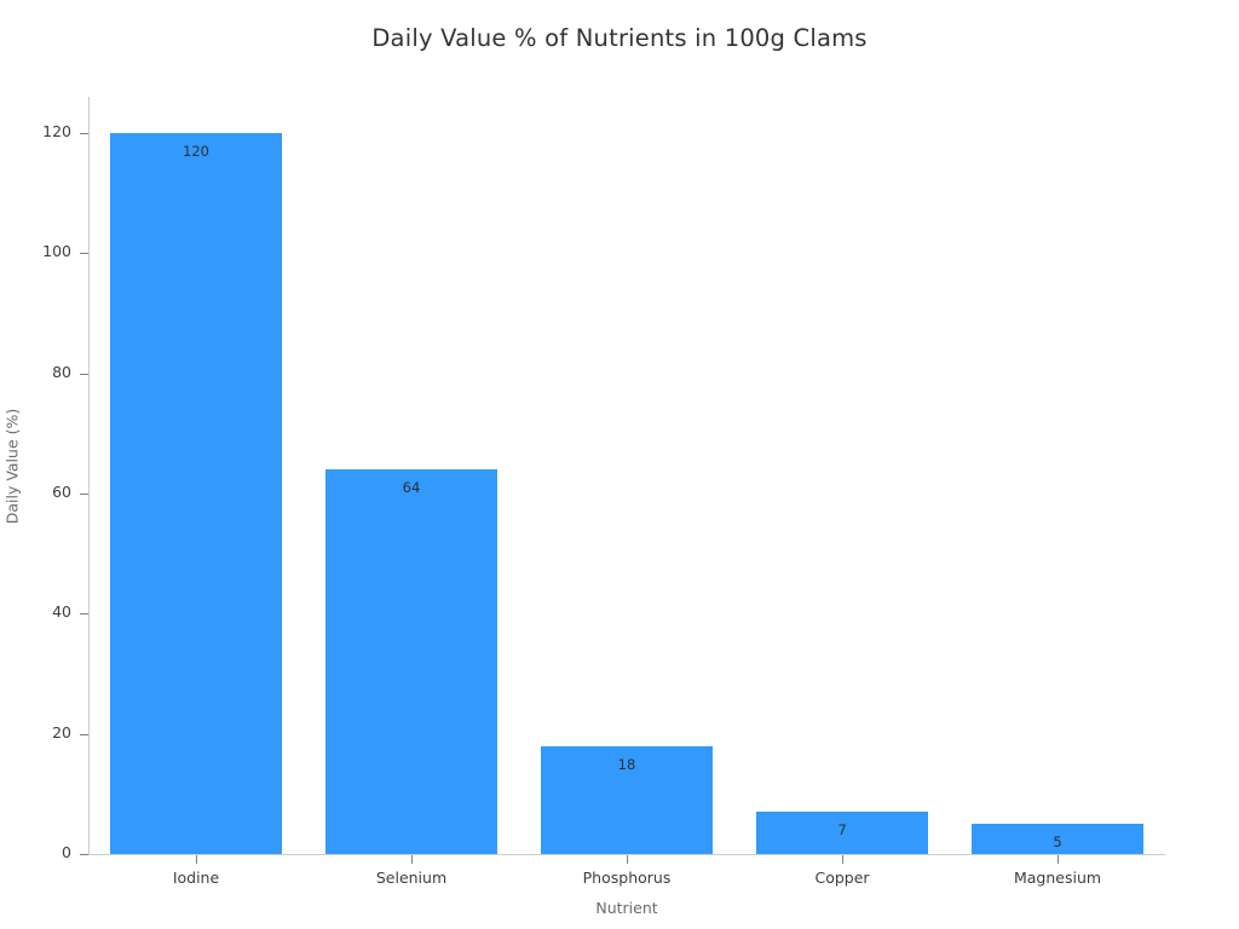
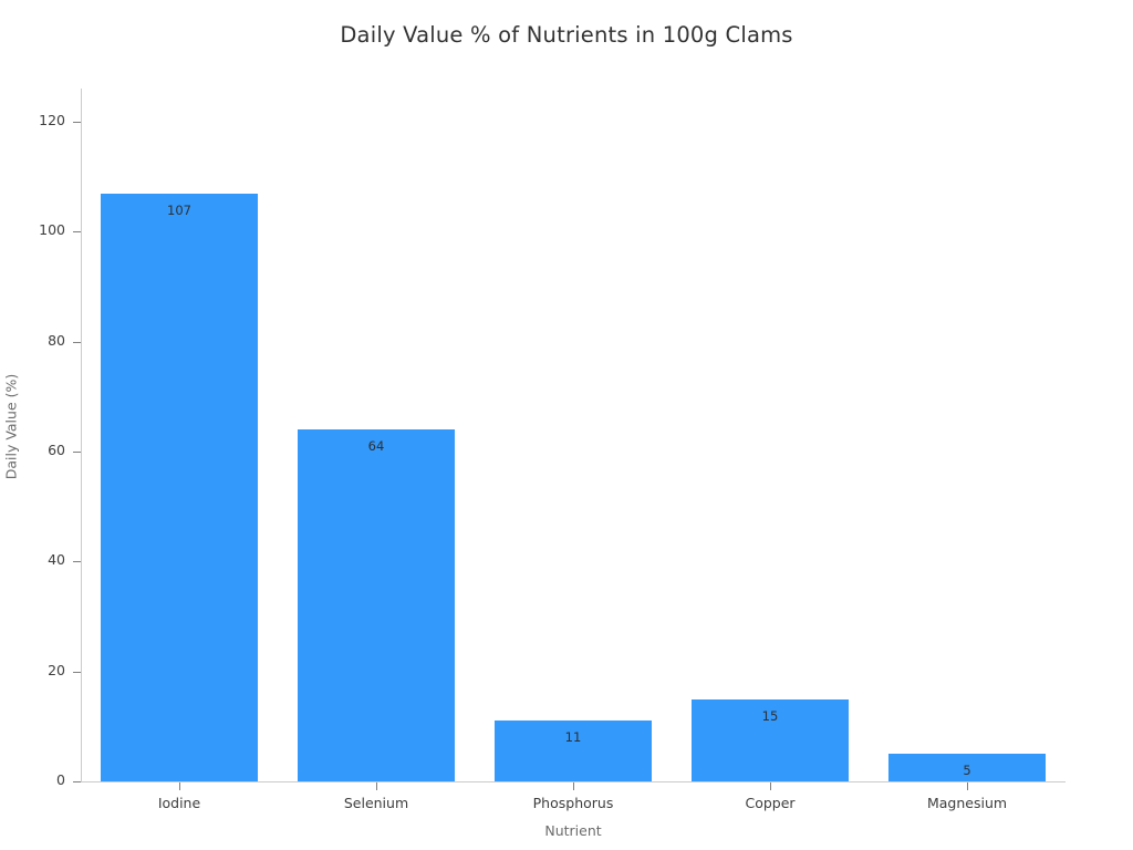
Iodine: 120 -> 107
Phosphorus: 18 -> 11
Copper: 7 -> 15
